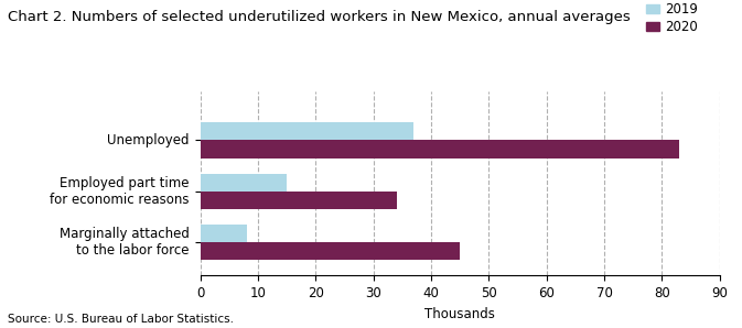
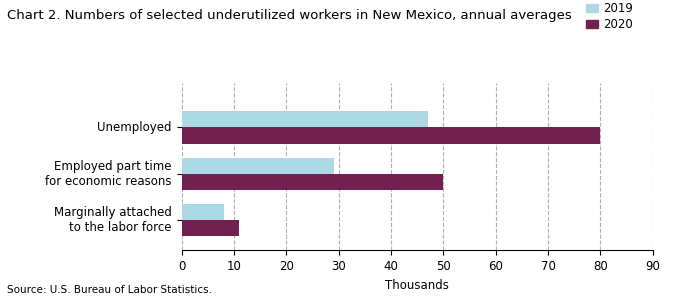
2019/Unemployed: 37 -> 47
2020/Unemployed: 83 -> 80
2019/Employed part time for economic reasons: 15 -> 29
2020/Employed part time for economic reasons: 34 -> 50
2020/Marginally attached to the labor force: 45 -> 11
